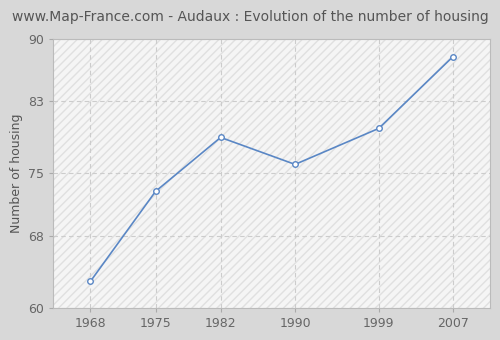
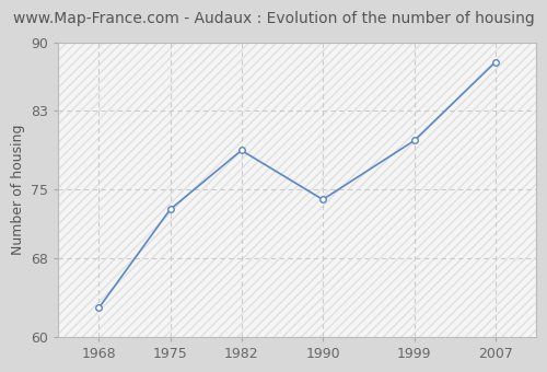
1990: 76 -> 74
